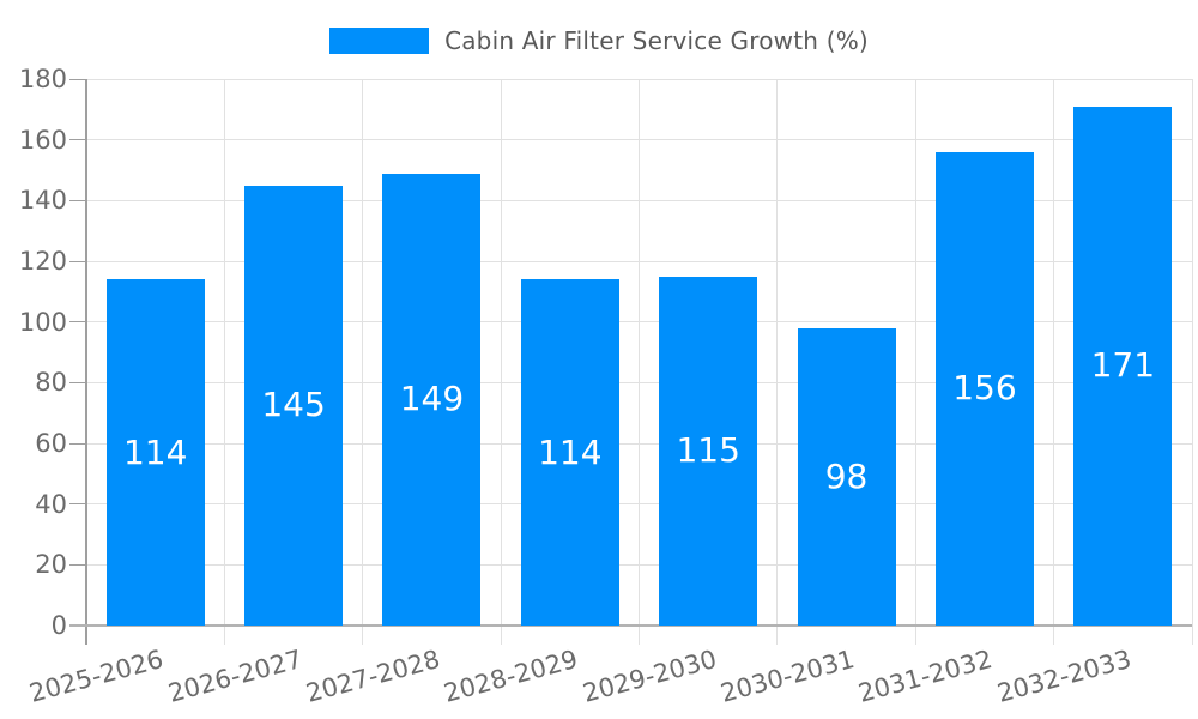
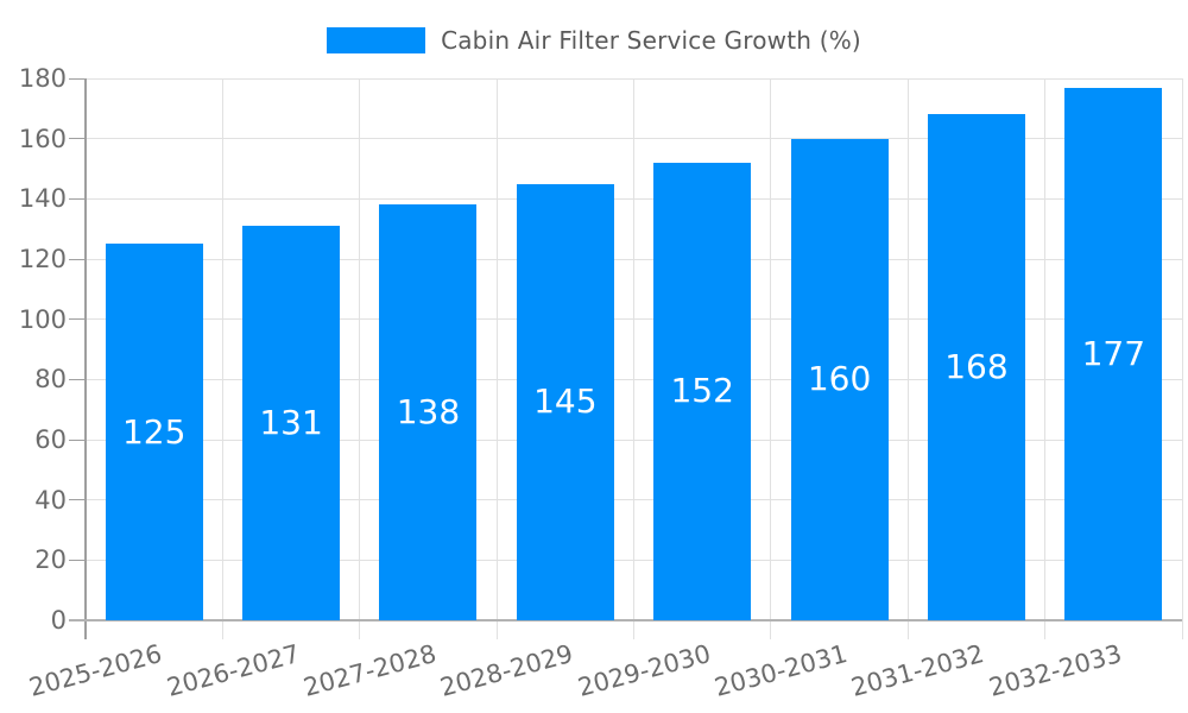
2025-2026: 114 -> 125
2026-2027: 145 -> 131
2027-2028: 149 -> 138
2028-2029: 114 -> 145
2029-2030: 115 -> 152
2030-2031: 98 -> 160
2031-2032: 156 -> 168
2032-2033: 171 -> 177
